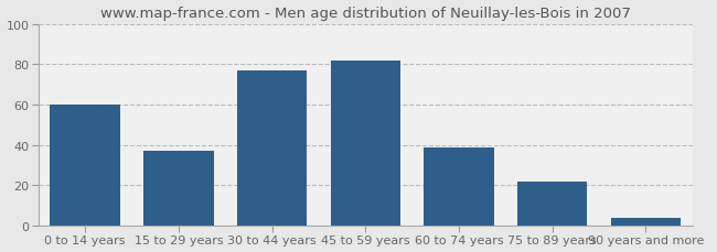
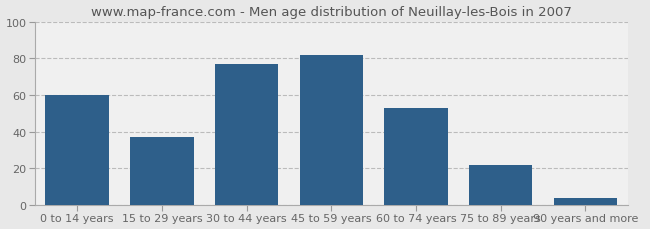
60 to 74 years: 39 -> 53
